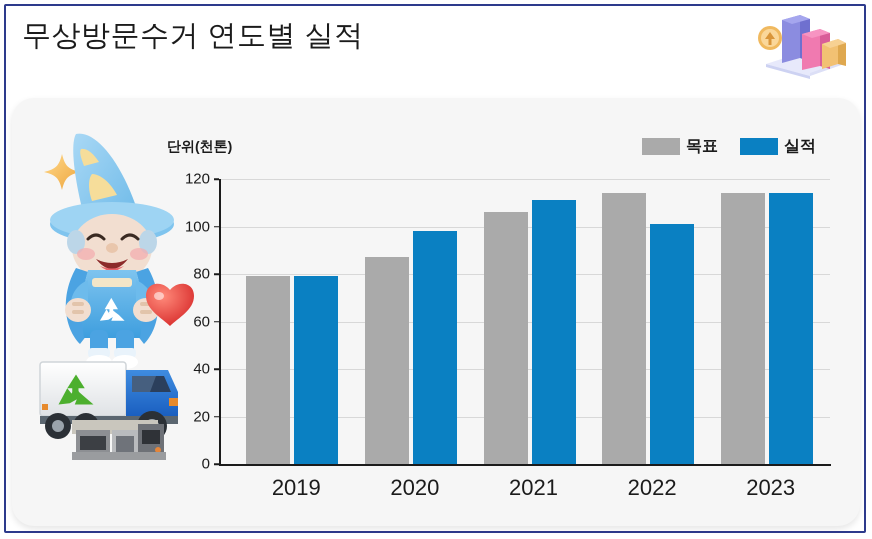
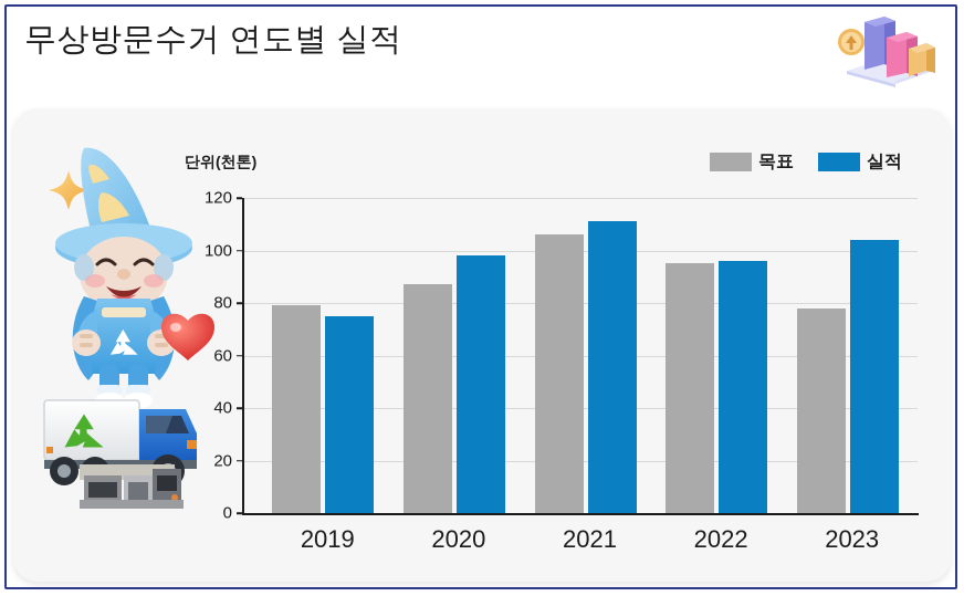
실적/2019: 79 -> 75
목표/2022: 114 -> 95
실적/2022: 101 -> 96
목표/2023: 114 -> 78
실적/2023: 114 -> 104
